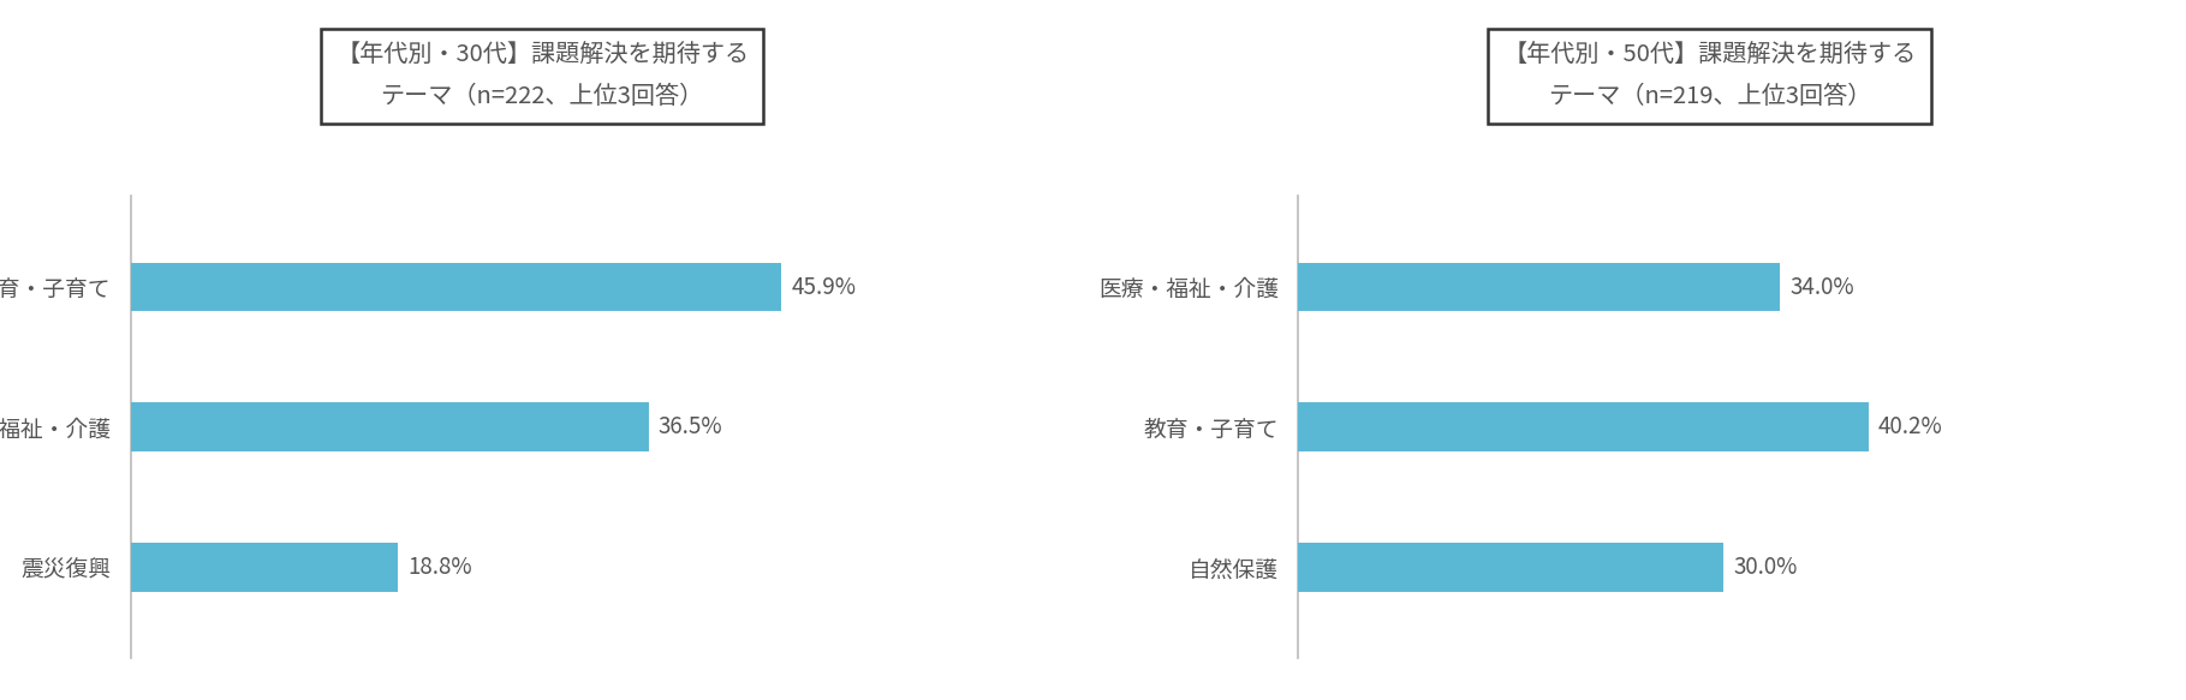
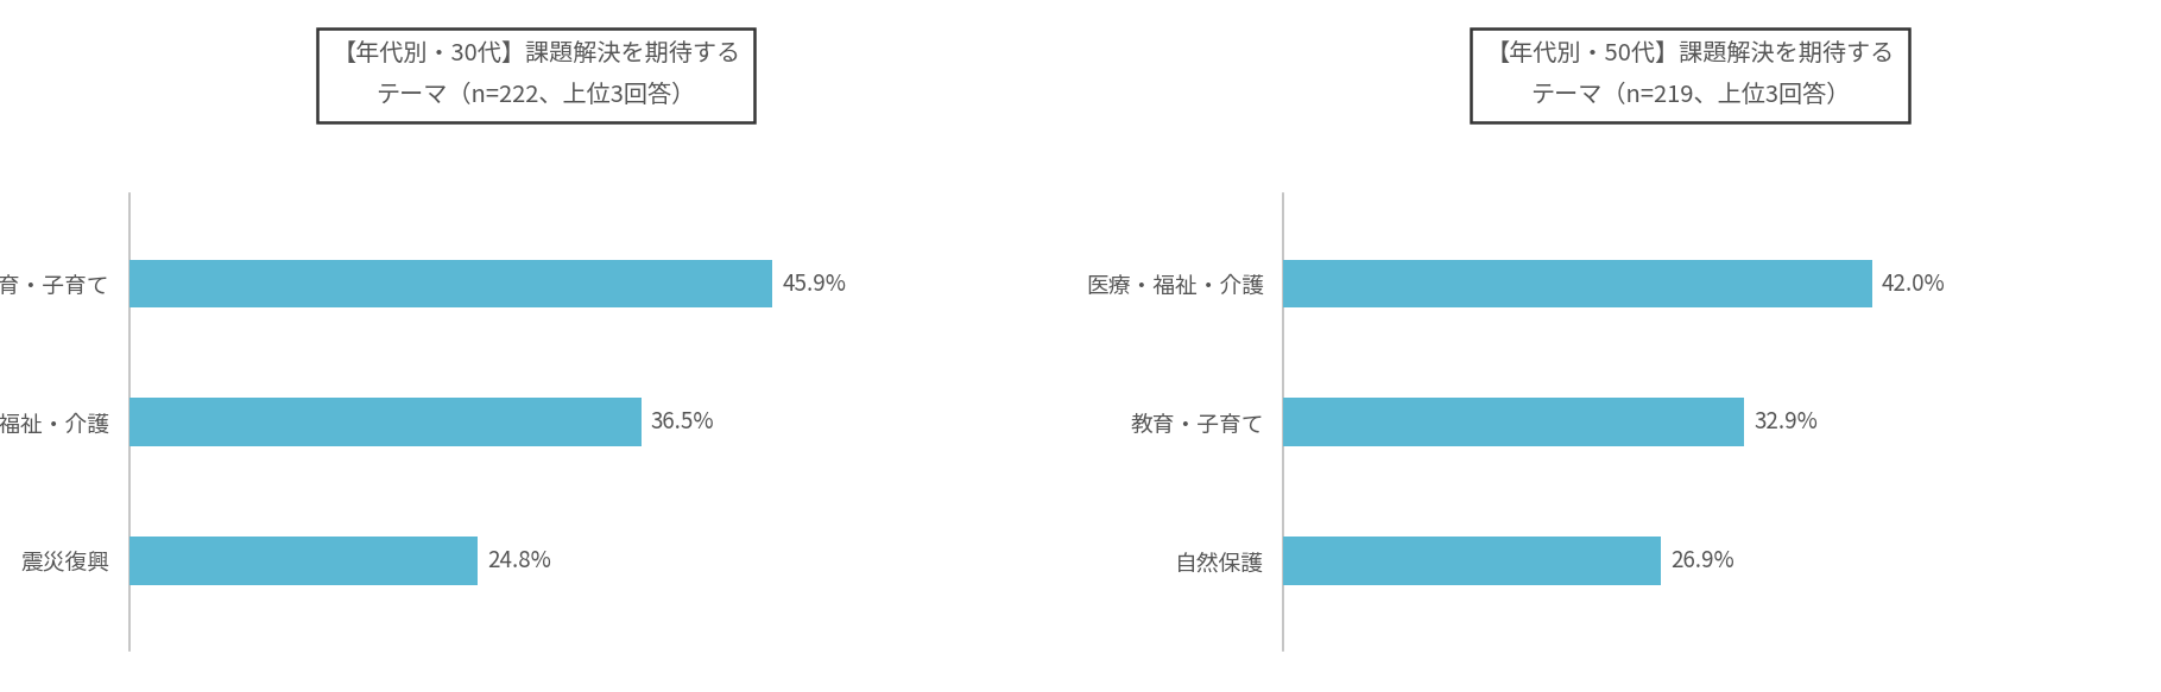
震災復興: 18.8% -> 24.8%
医療・福祉・介護: 34.0% -> 42.0%
教育・子育て: 40.2% -> 32.9%
自然保護: 30.0% -> 26.9%
